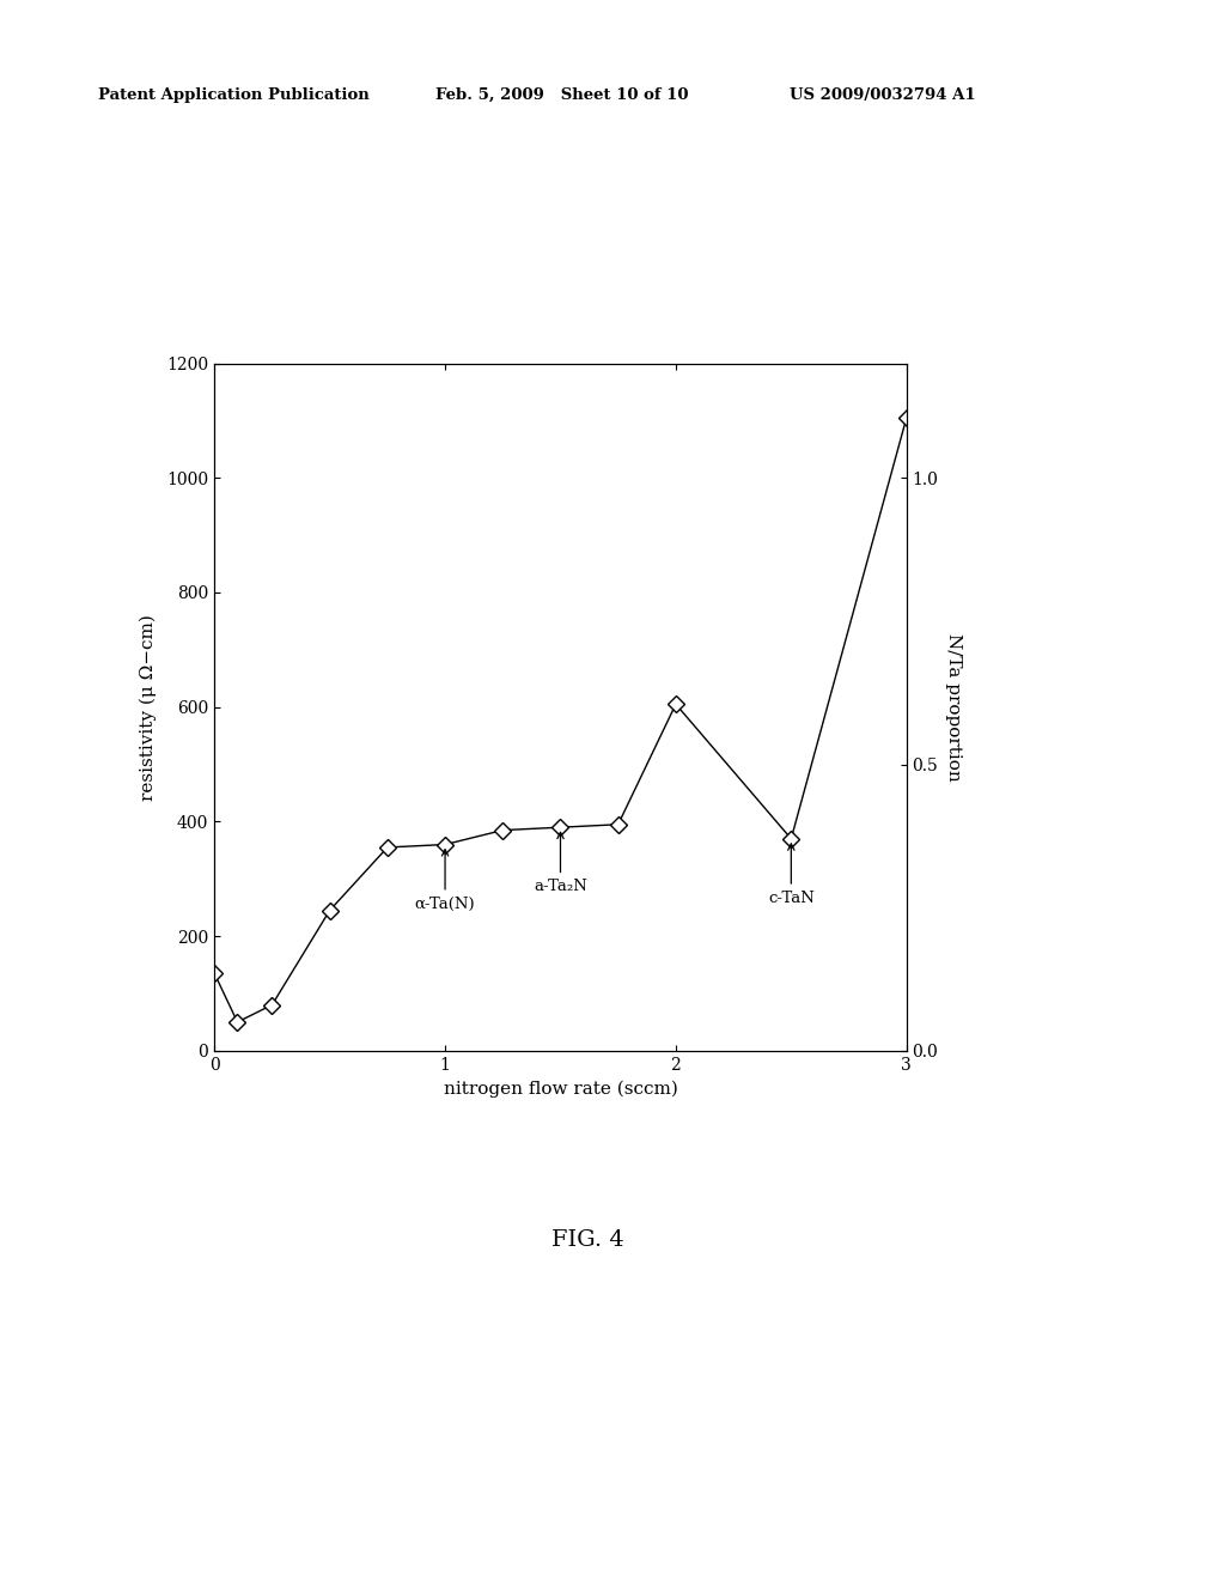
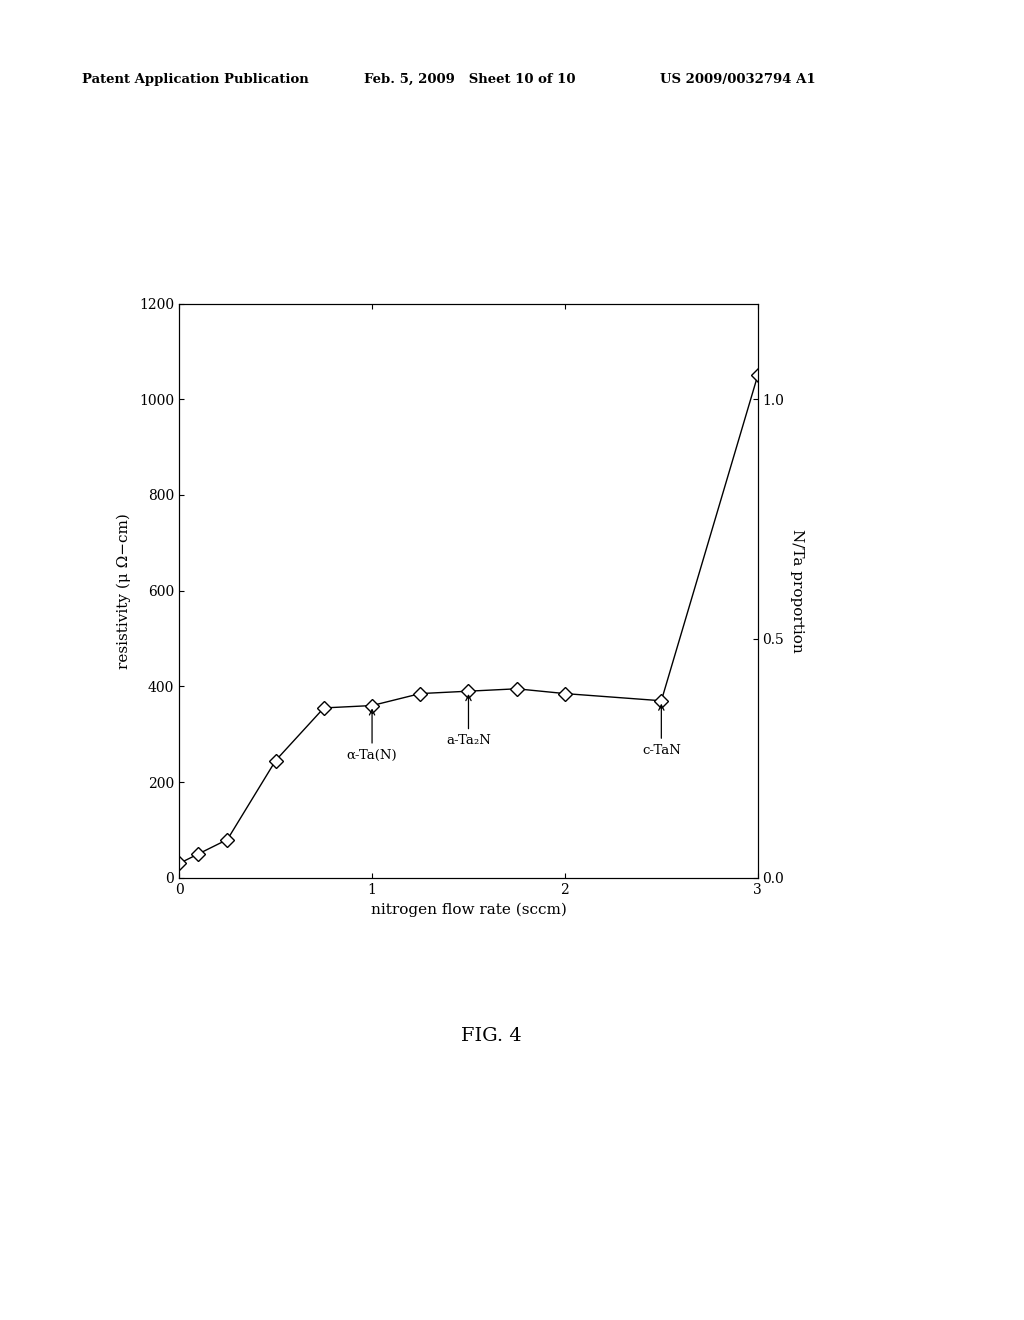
0: 135 -> 30
2: 605 -> 385
3: 1105 -> 1050
